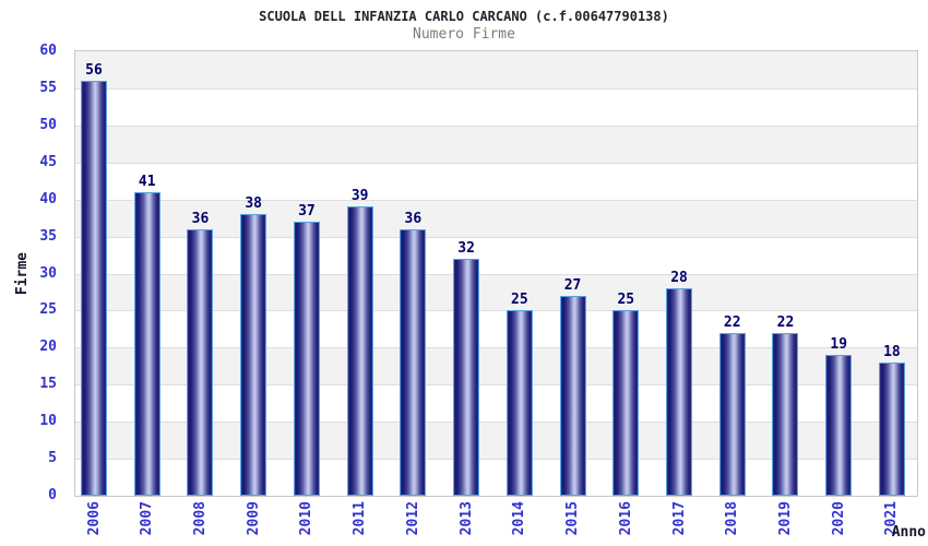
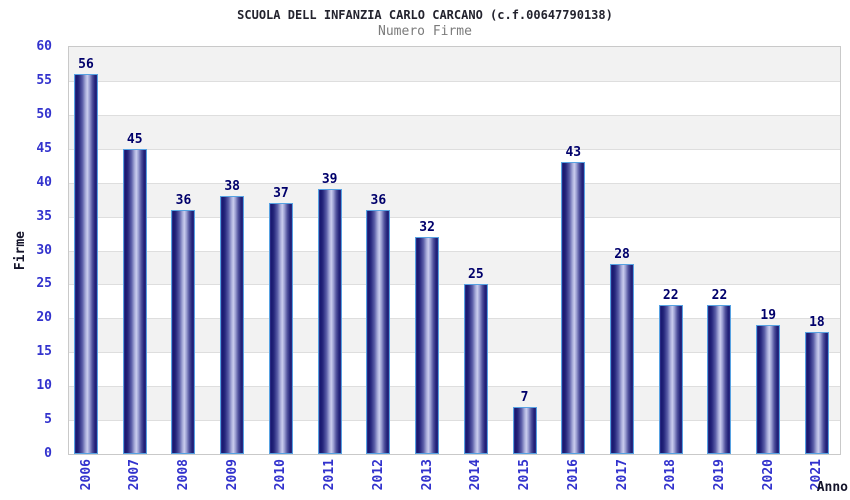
2007: 41 -> 45
2015: 27 -> 7
2016: 25 -> 43
